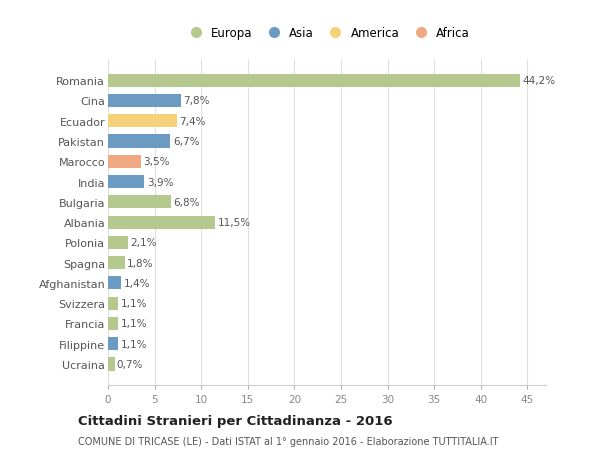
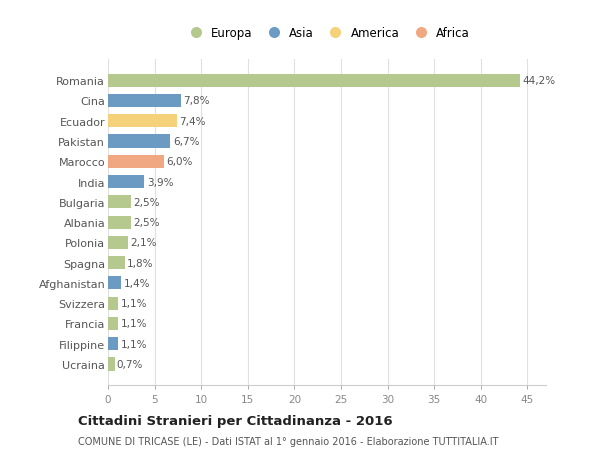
Marocco: 3,5% -> 6,0%
Bulgaria: 6,8% -> 2,5%
Albania: 11,5% -> 2,5%
